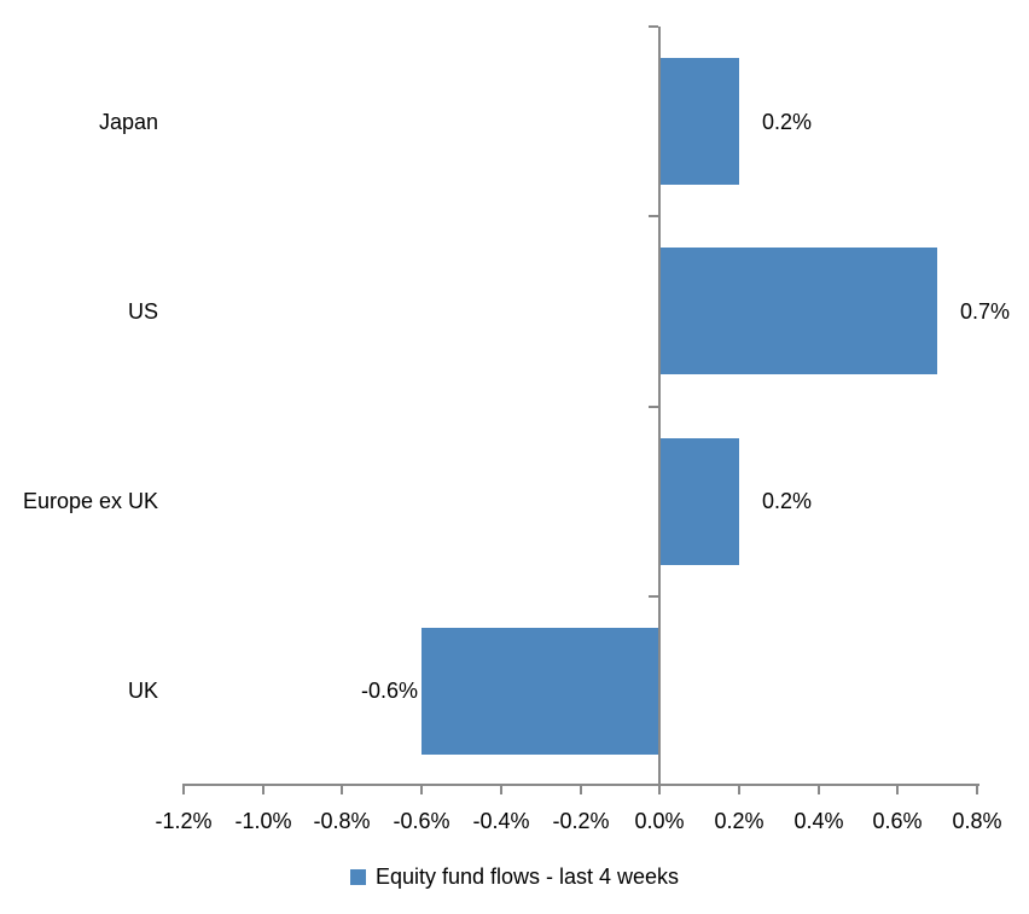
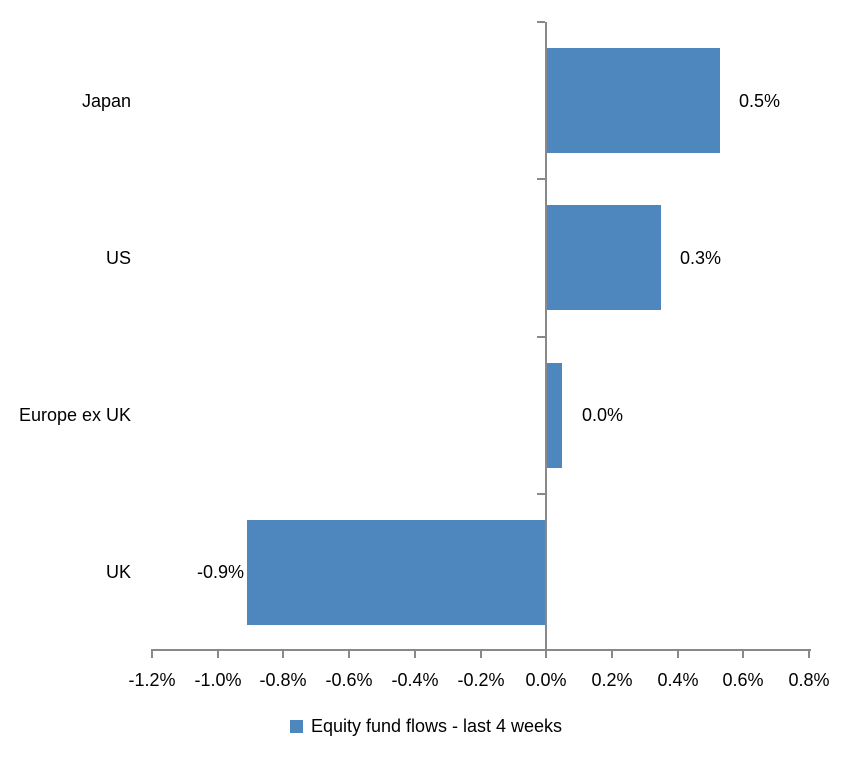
Japan: 0.2% -> 0.5%
US: 0.7% -> 0.3%
Europe ex UK: 0.2% -> 0.0%
UK: -0.6% -> -0.9%
